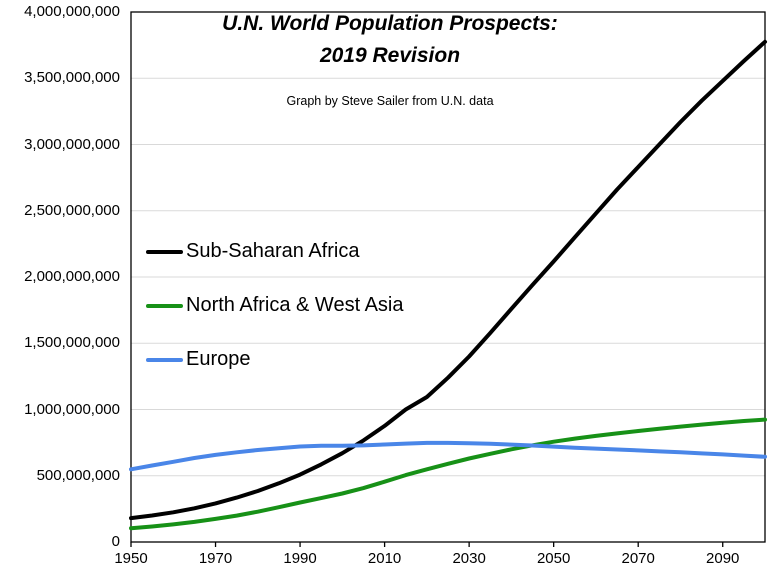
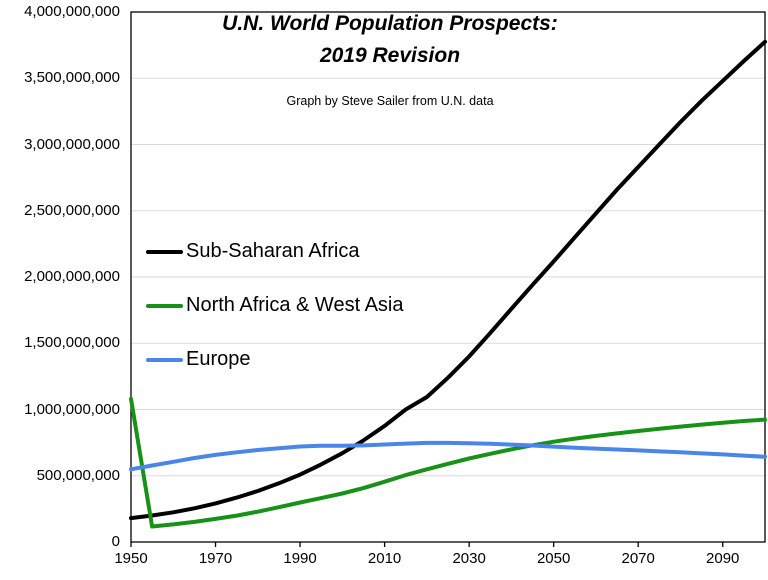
North Africa & West Asia/1950: 100000000 -> 1080000000
